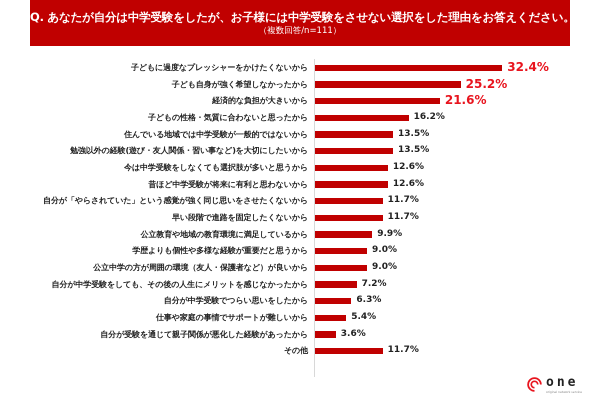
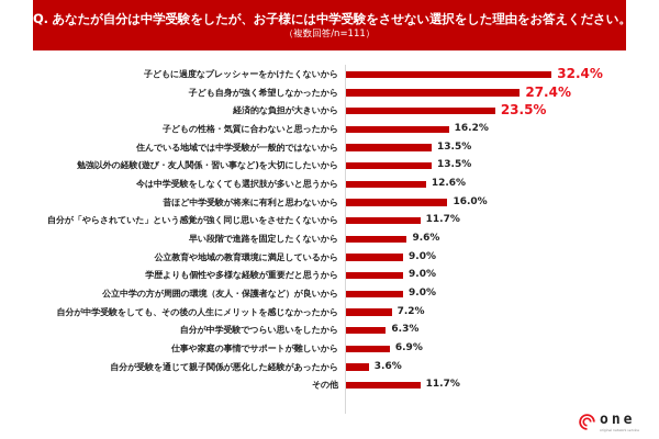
子ども自身が強く希望しなかったから: 25.2% -> 27.4%
経済的な負担が大きいから: 21.6% -> 23.5%
昔ほど中学受験が将来に有利と思わないから: 12.6% -> 16.0%
早い段階で進路を固定したくないから: 11.7% -> 9.6%
公立教育や地域の教育環境に満足しているから: 9.9% -> 9.0%
仕事や家庭の事情でサポートが難しいから: 5.4% -> 6.9%
